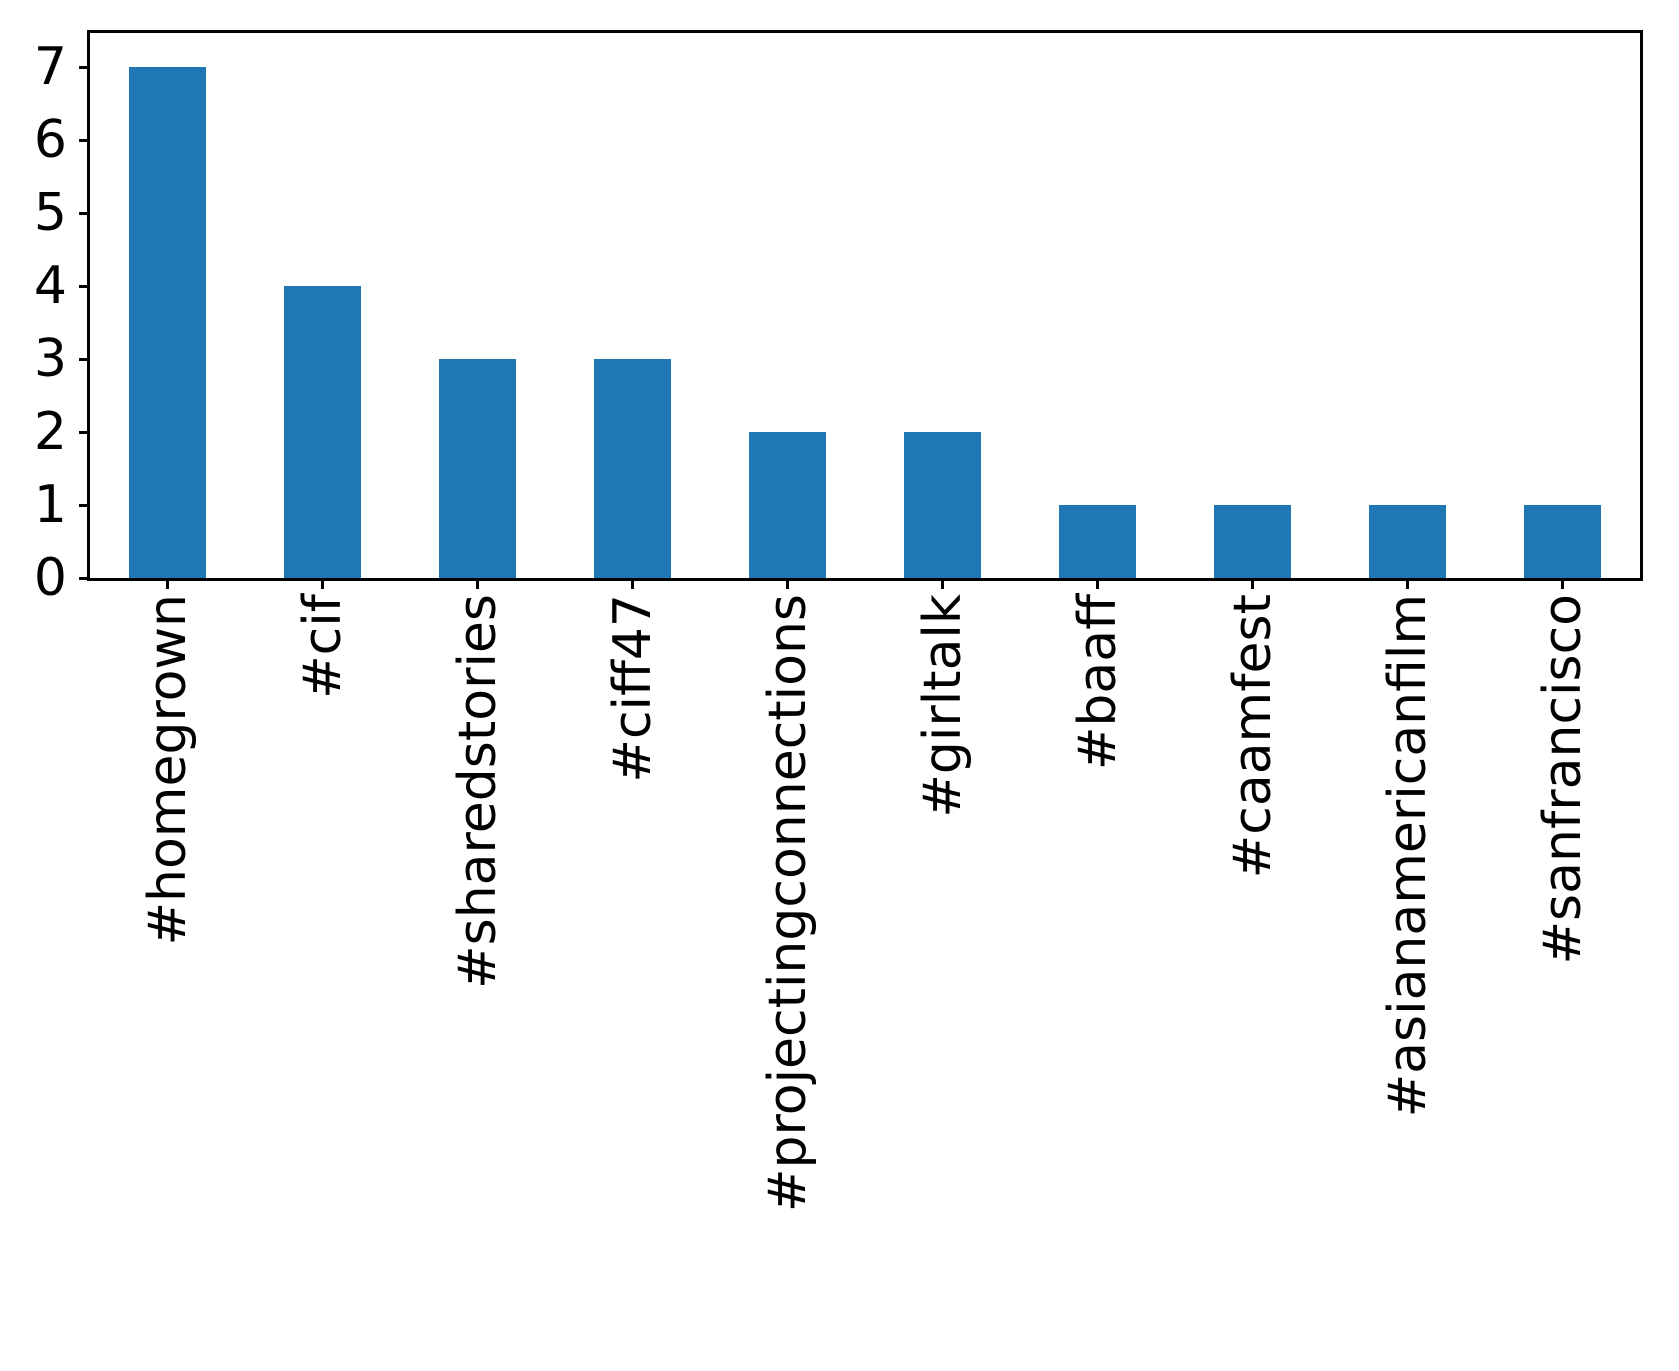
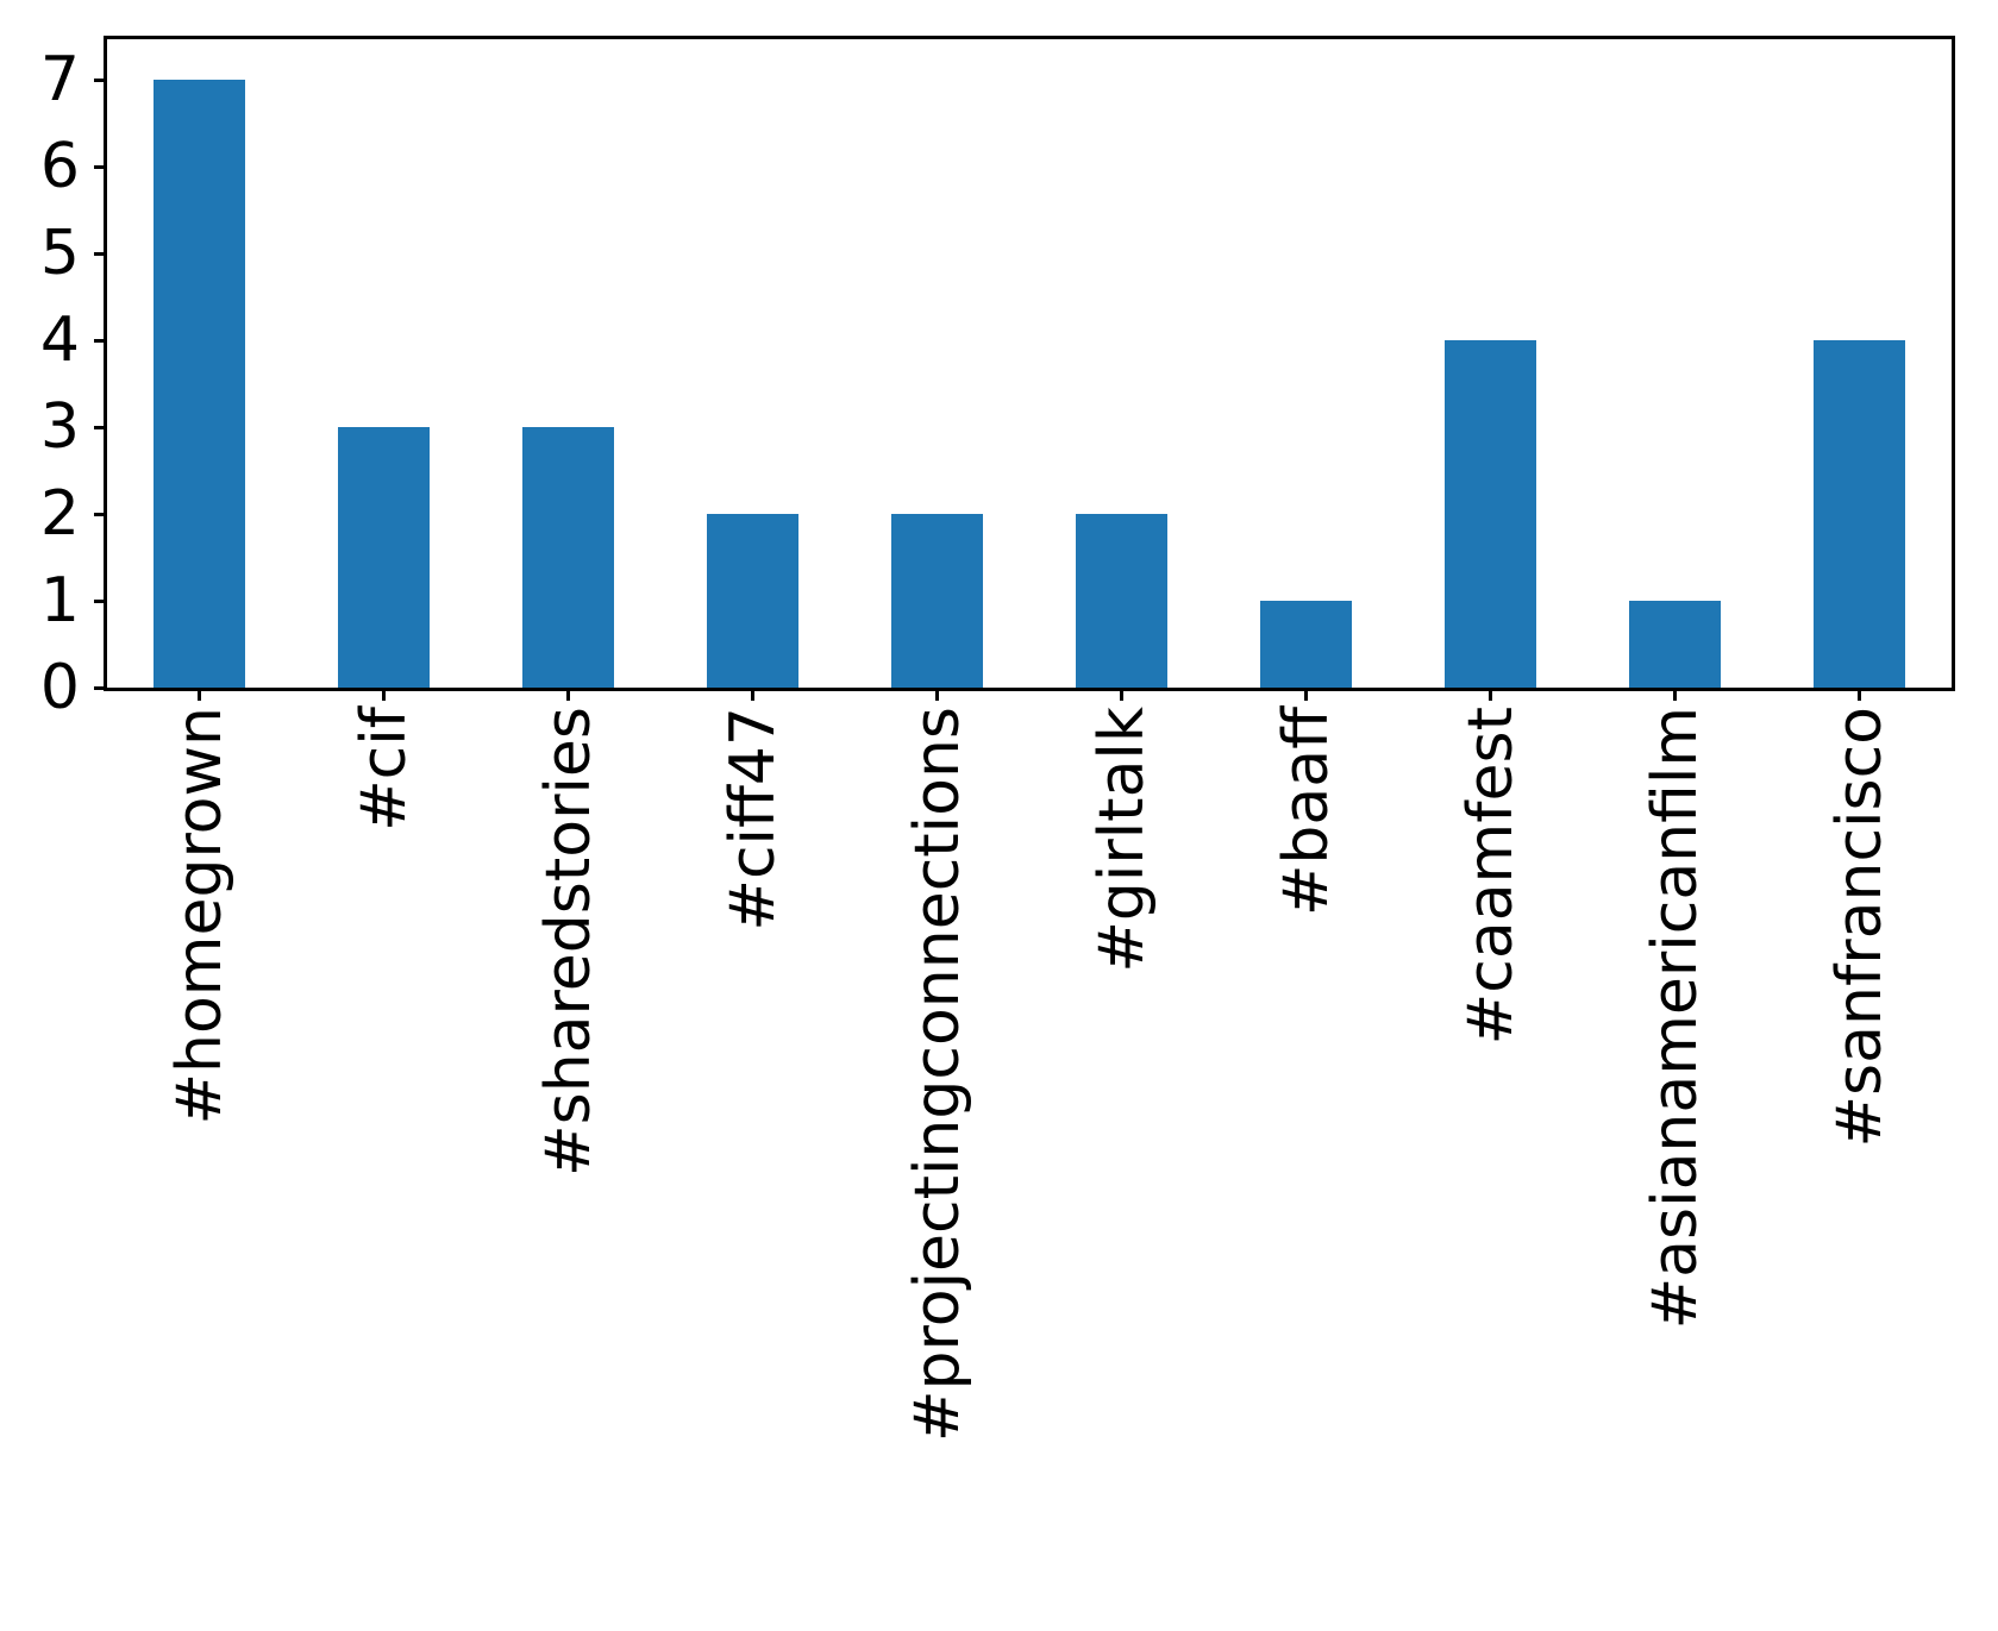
#cif: 4 -> 3
#ciff47: 3 -> 2
#caamfest: 1 -> 4
#sanfrancisco: 1 -> 4
